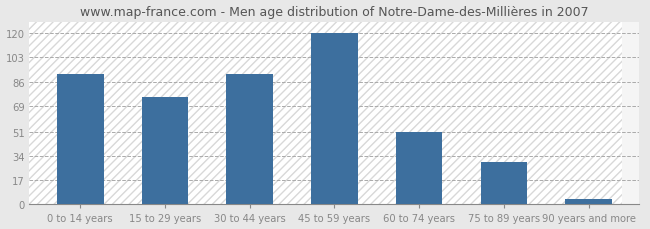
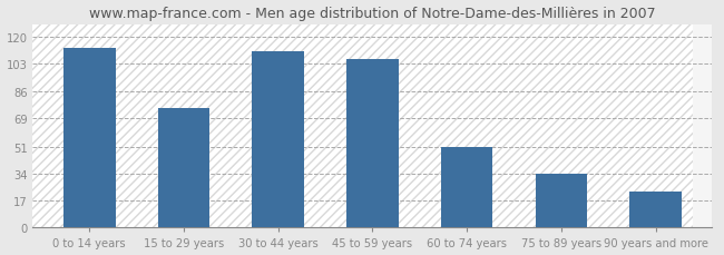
0 to 14 years: 91 -> 113
30 to 44 years: 91 -> 111
45 to 59 years: 120 -> 106
75 to 89 years: 30 -> 34
90 years and more: 4 -> 23
